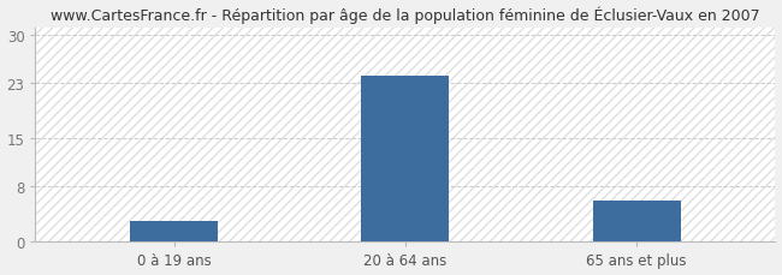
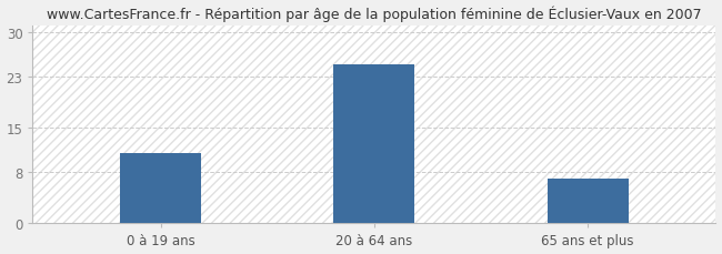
0 à 19 ans: 3 -> 11
20 à 64 ans: 24 -> 25
65 ans et plus: 6 -> 7
